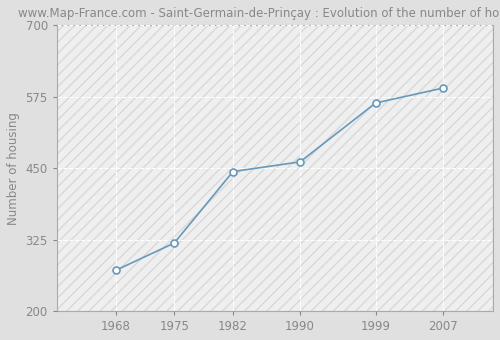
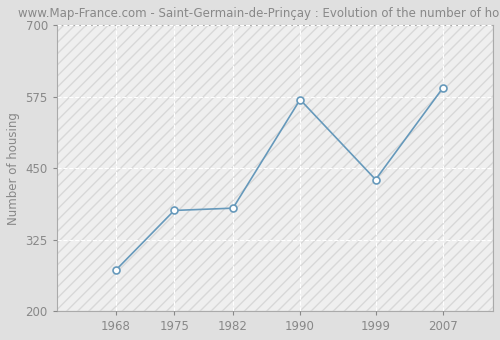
1975: 319 -> 376
1982: 444 -> 380
1990: 461 -> 570
1999: 564 -> 430
